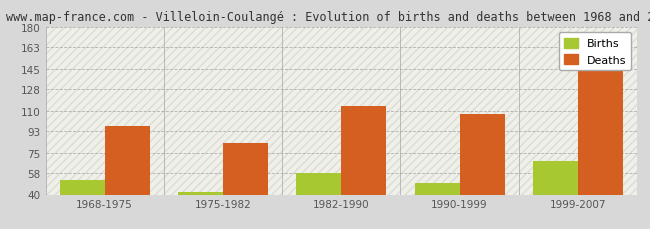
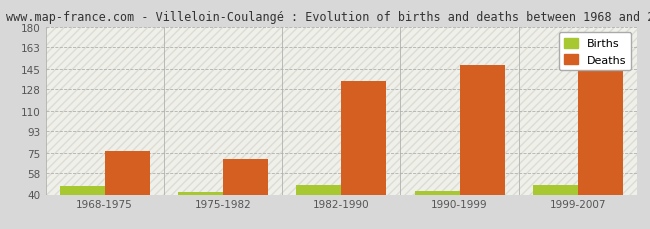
Births/1968-1975: 52 -> 47
Deaths/1968-1975: 97 -> 76
Deaths/1975-1982: 83 -> 70
Births/1982-1990: 58 -> 48
Deaths/1982-1990: 114 -> 135
Births/1990-1999: 50 -> 43
Deaths/1990-1999: 107 -> 148
Births/1999-2007: 68 -> 48
